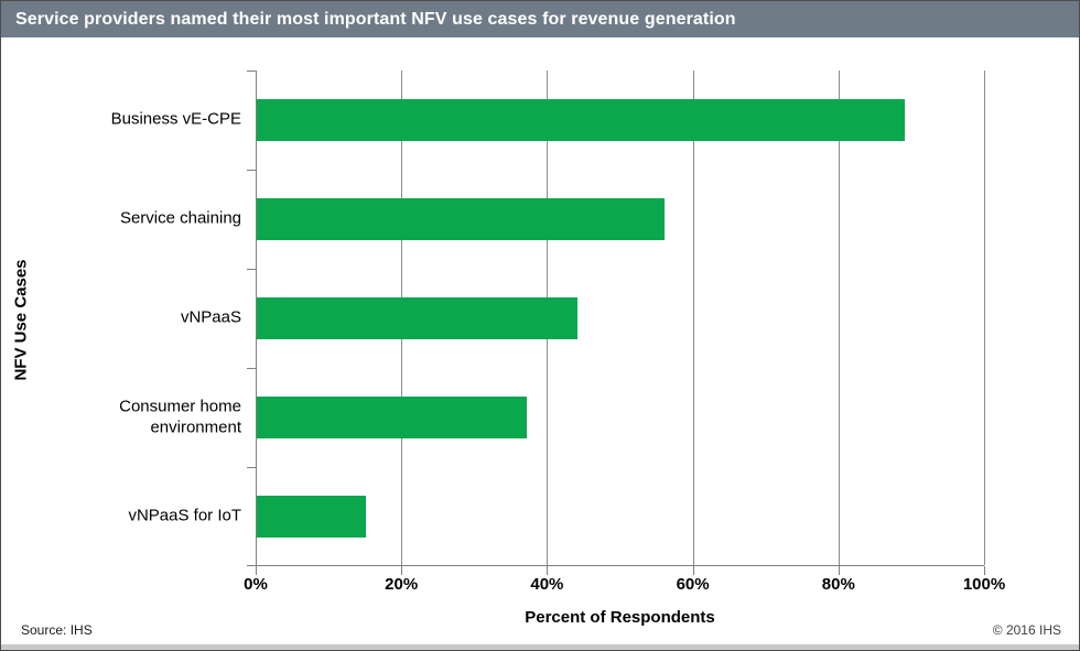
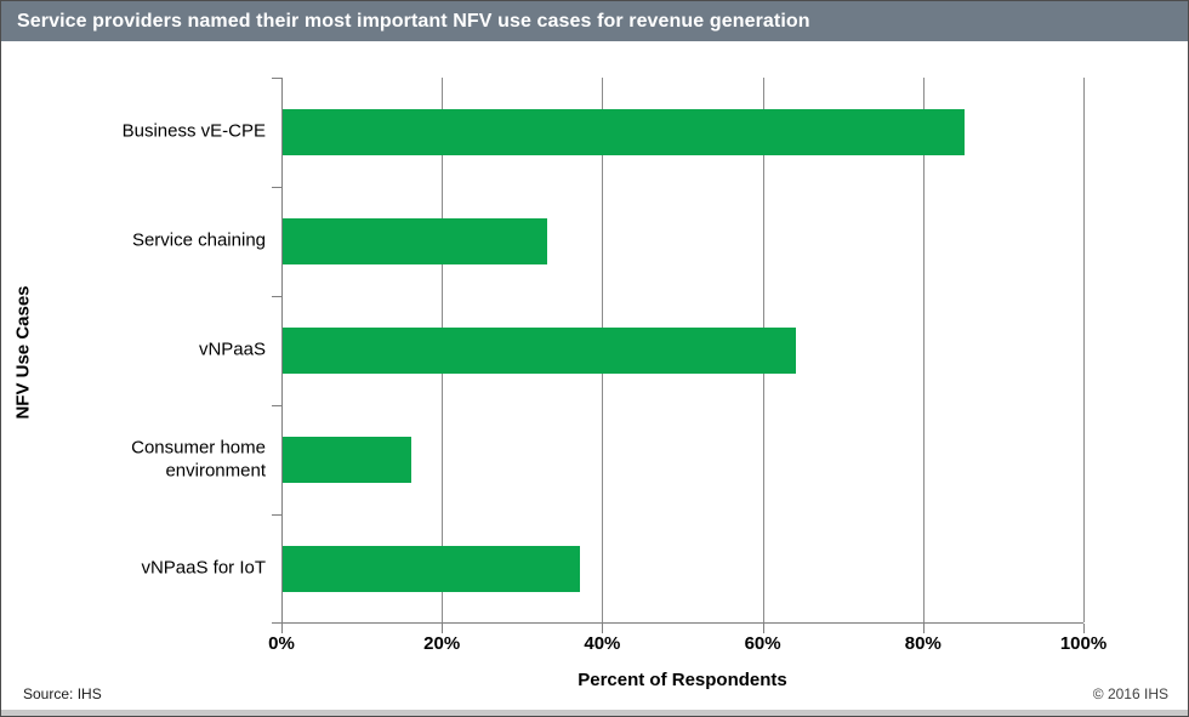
Business vE-CPE: 89% -> 85%
Service chaining: 56% -> 33%
vNPaaS: 44% -> 64%
Consumer home environment: 37% -> 16%
vNPaaS for IoT: 15% -> 37%
